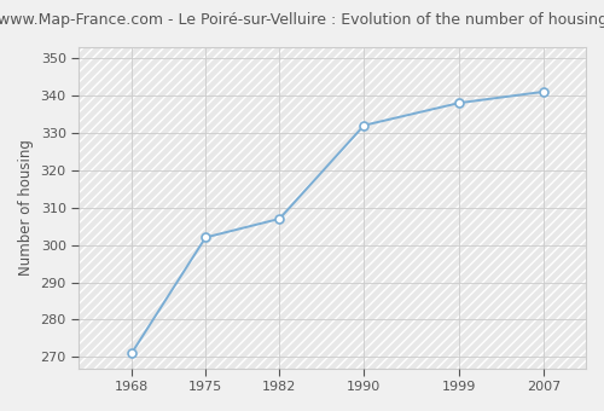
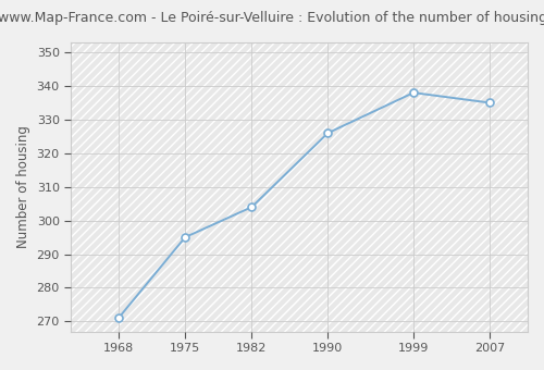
1975: 302 -> 295
1982: 307 -> 304
1990: 332 -> 326
2007: 341 -> 335
